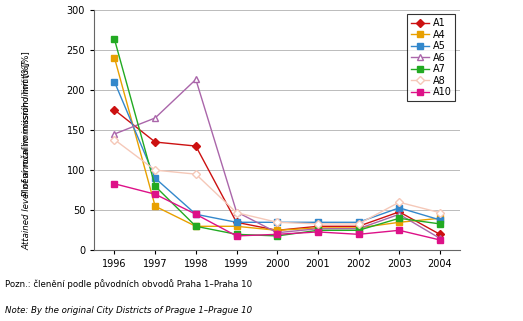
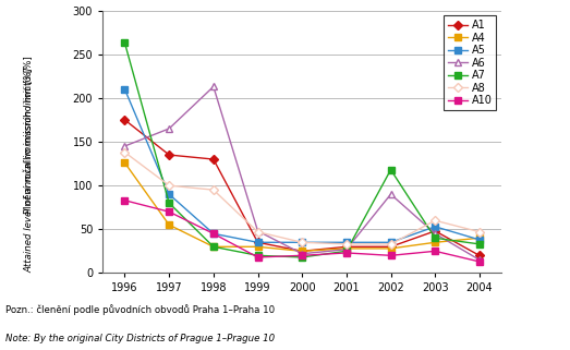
A4/1996: 240 -> 126
A6/2002: 27 -> 90
A7/2002: 25 -> 118
